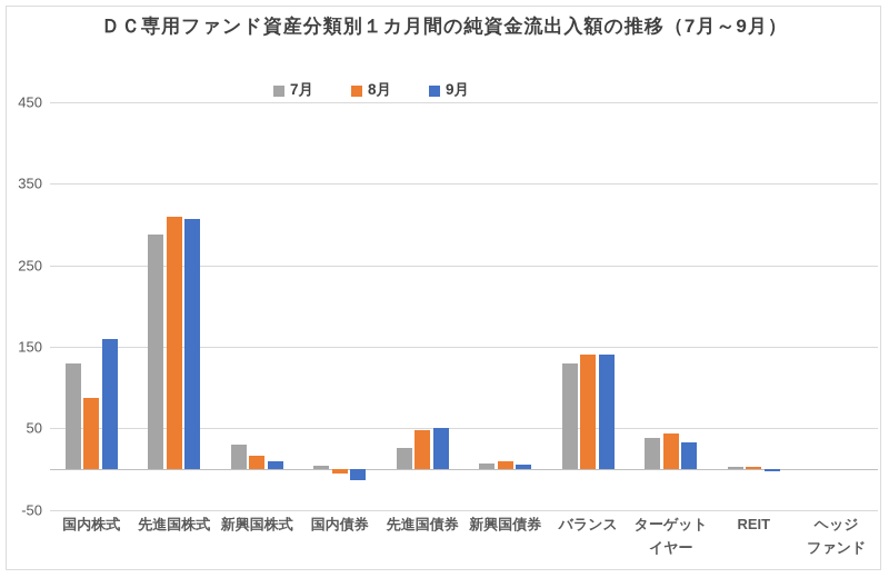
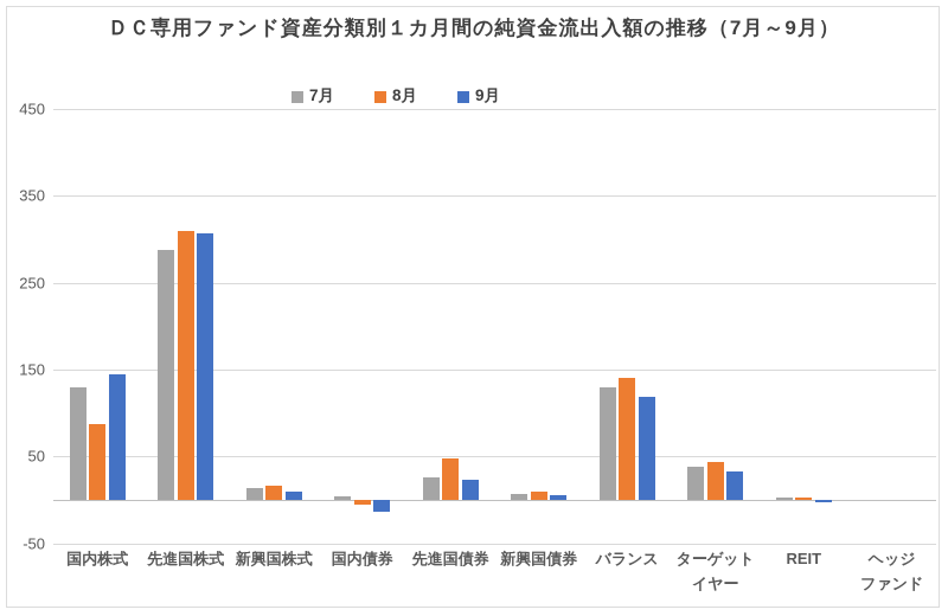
9月/国内株式: 160 -> 140
7月/新興国株式: 30 -> 10
9月/先進国債券: 50 -> 20
9月/バランス: 140 -> 120
